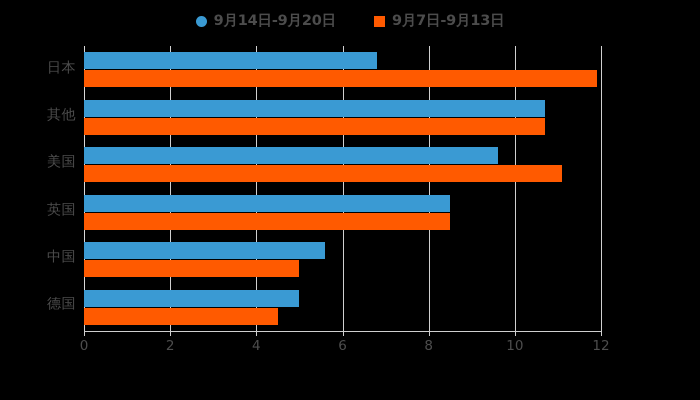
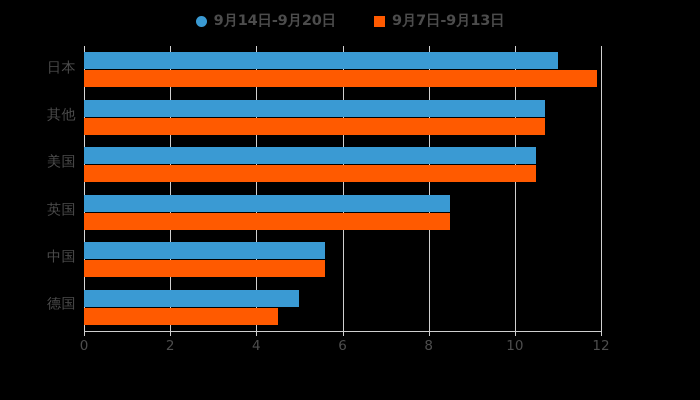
9月14日-9月20日/日本: 6.8 -> 11.0
9月14日-9月20日/美国: 9.6 -> 10.5
9月7日-9月13日/美国: 11.1 -> 10.5
9月7日-9月13日/中国: 5.0 -> 5.6
